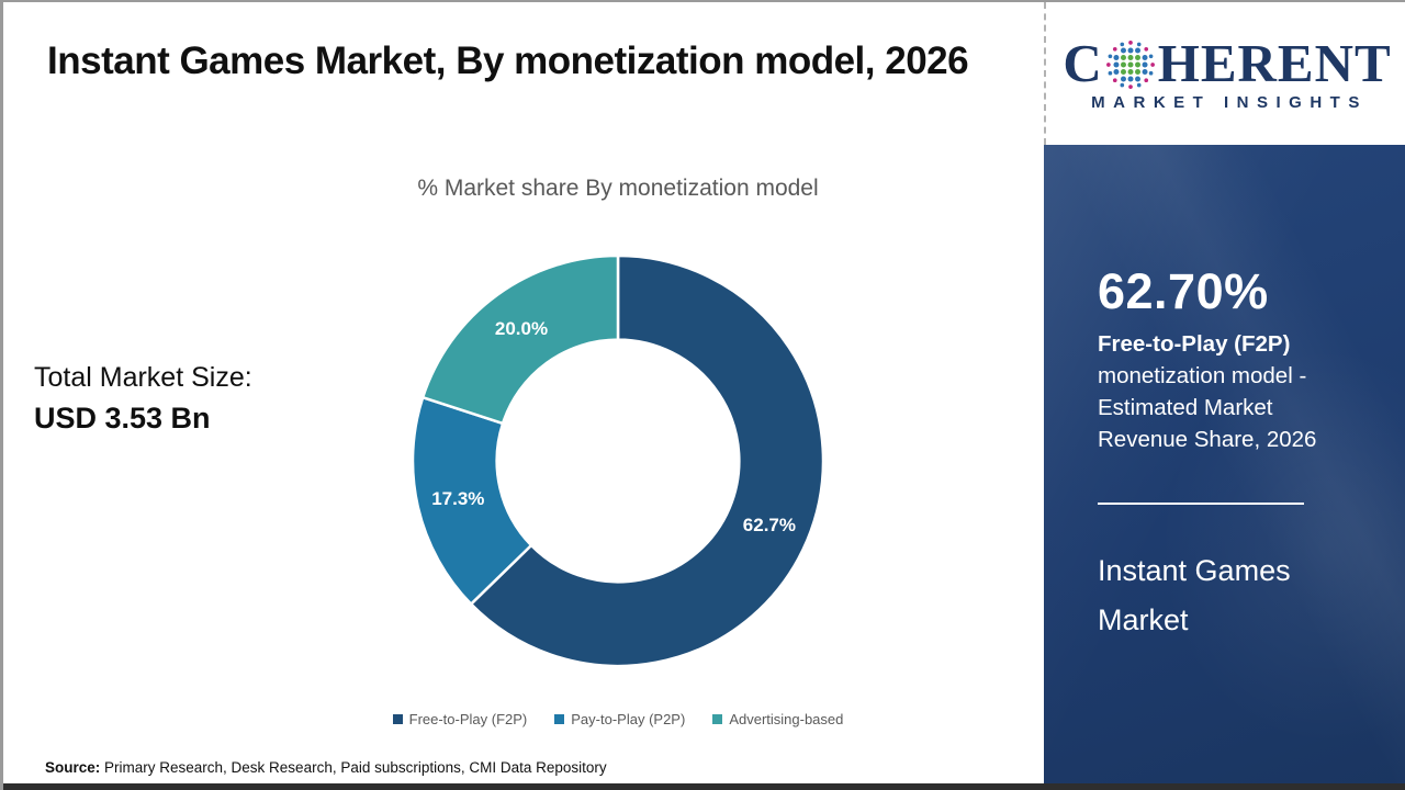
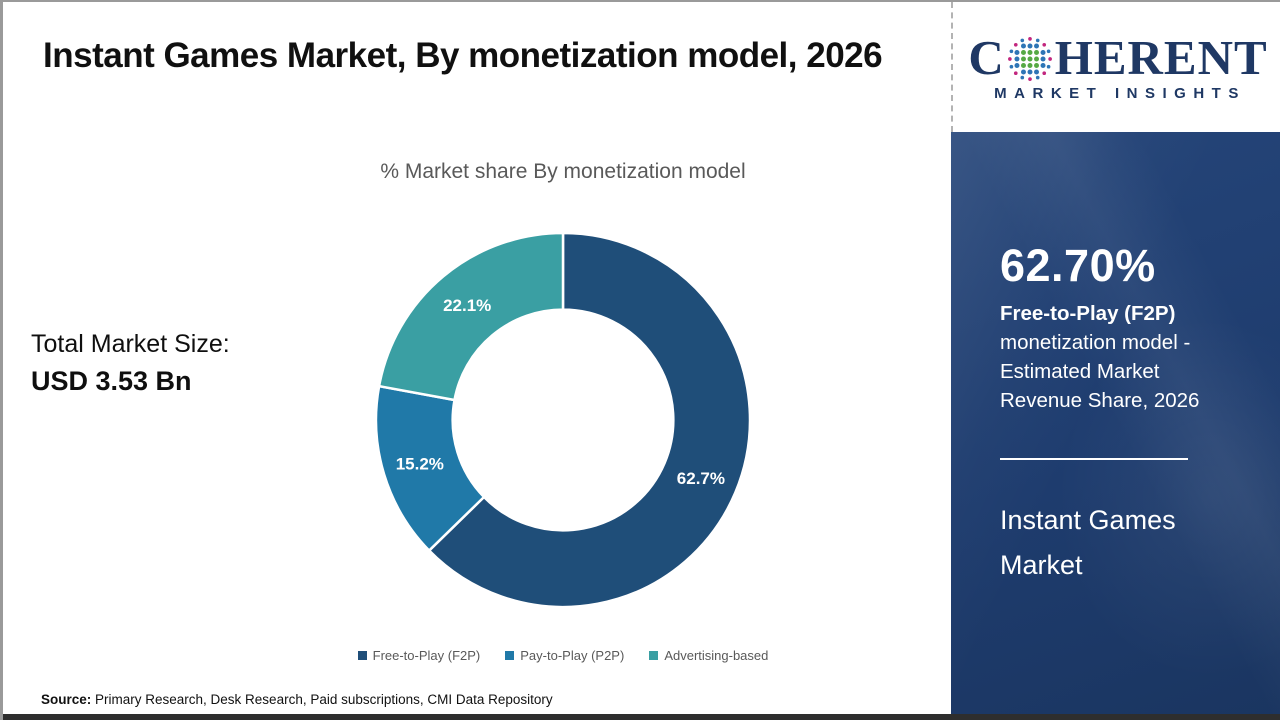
Pay-to-Play (P2P): 17.3% -> 15.2%
Advertising-based: 20.0% -> 22.1%
